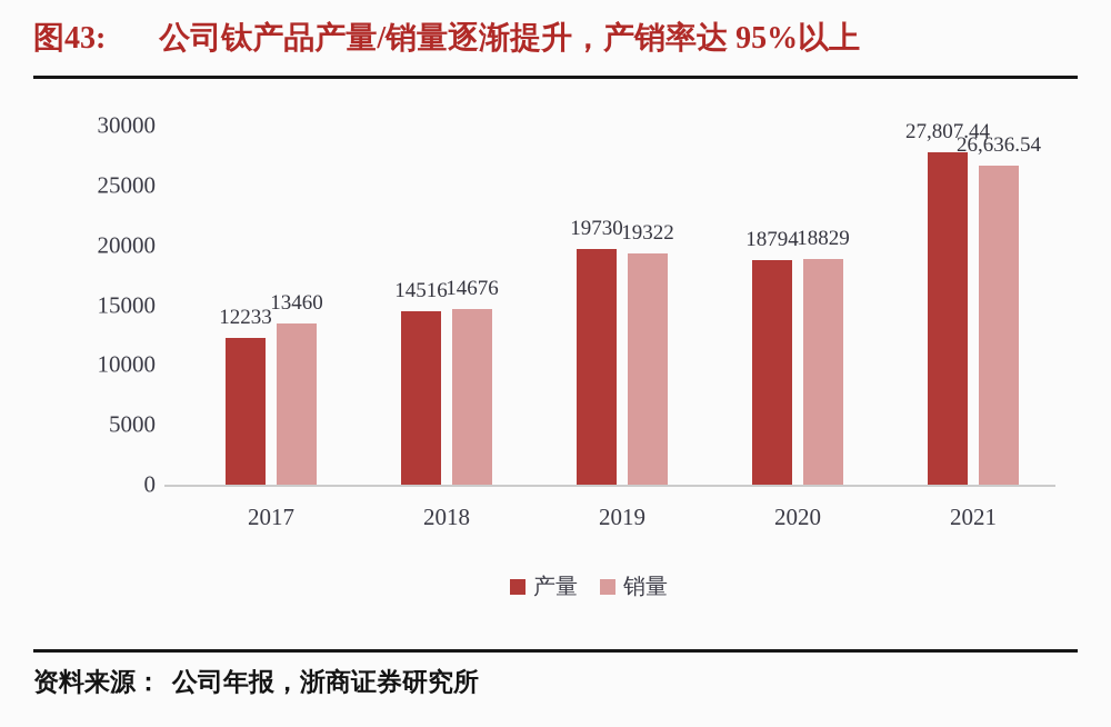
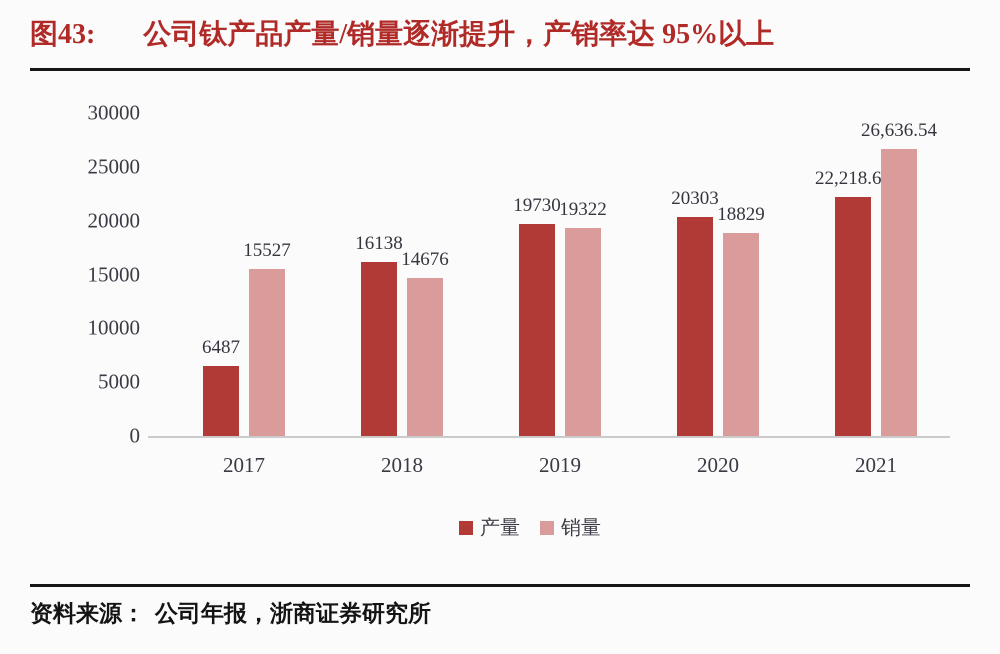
产量/2017: 12233 -> 6487
销量/2017: 13460 -> 15527
产量/2018: 14516 -> 16138
产量/2020: 18794 -> 20303
产量/2021: 27,807.44 -> 22,218.61
